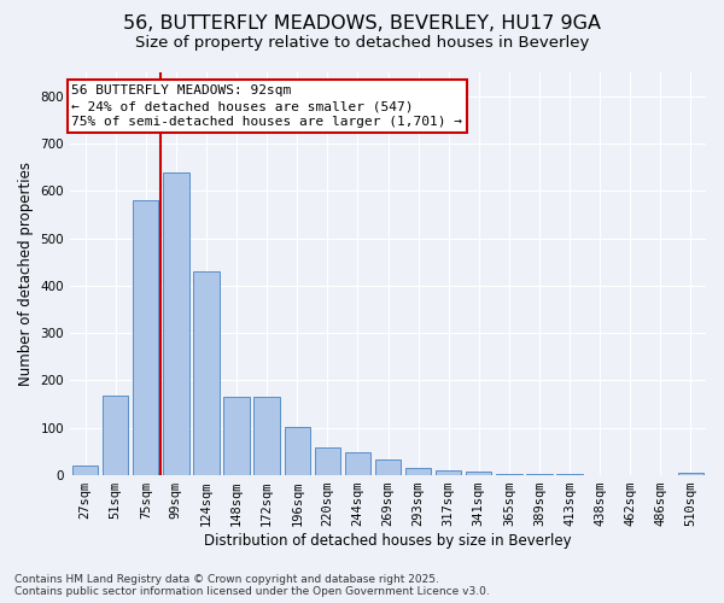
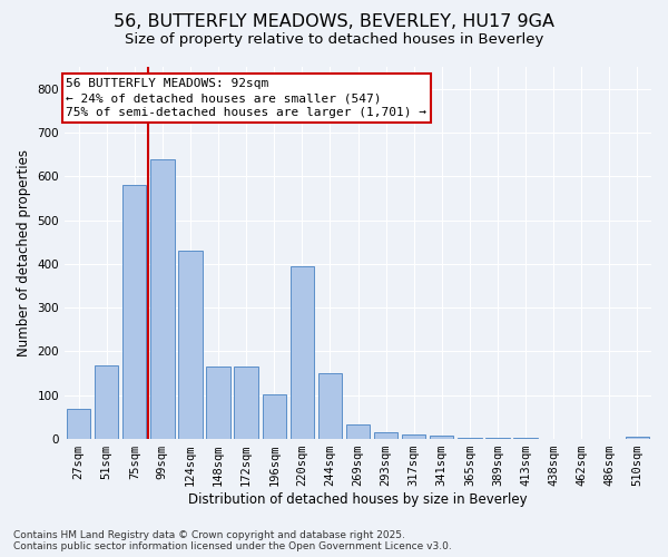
27sqm: 20 -> 70
220sqm: 58 -> 395
244sqm: 48 -> 150
